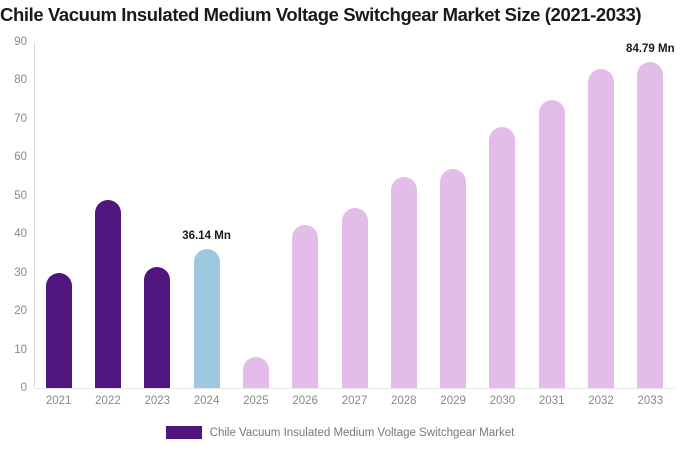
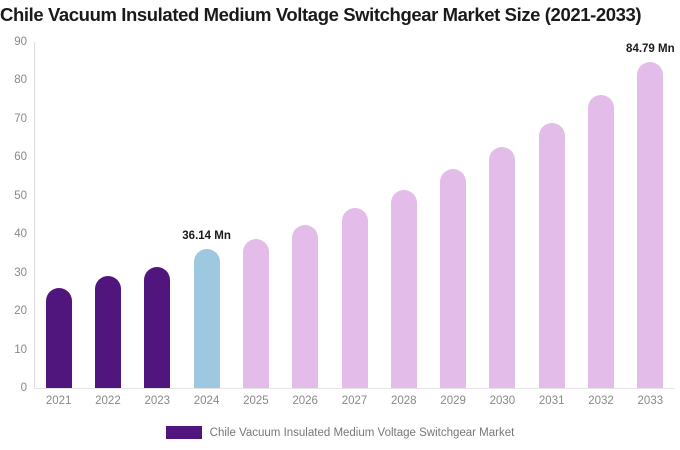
2021: 30 -> 26
2022: 49 -> 29
2025: 8 -> 39
2028: 55 -> 52
2030: 68 -> 63
2031: 75 -> 69
2032: 83 -> 76
